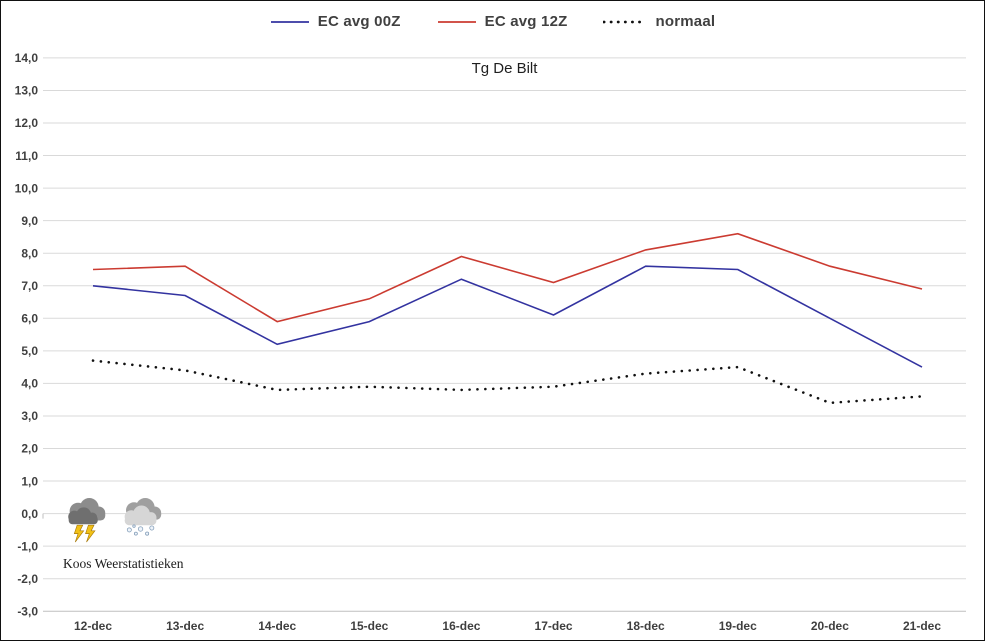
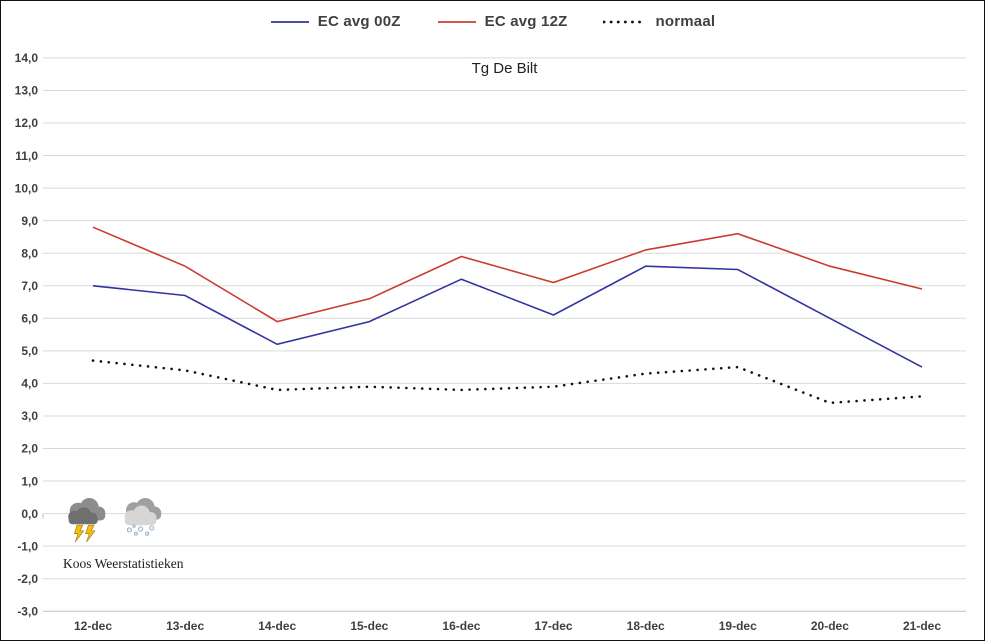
EC avg 12Z/12-dec: 7,5 -> 8,8
